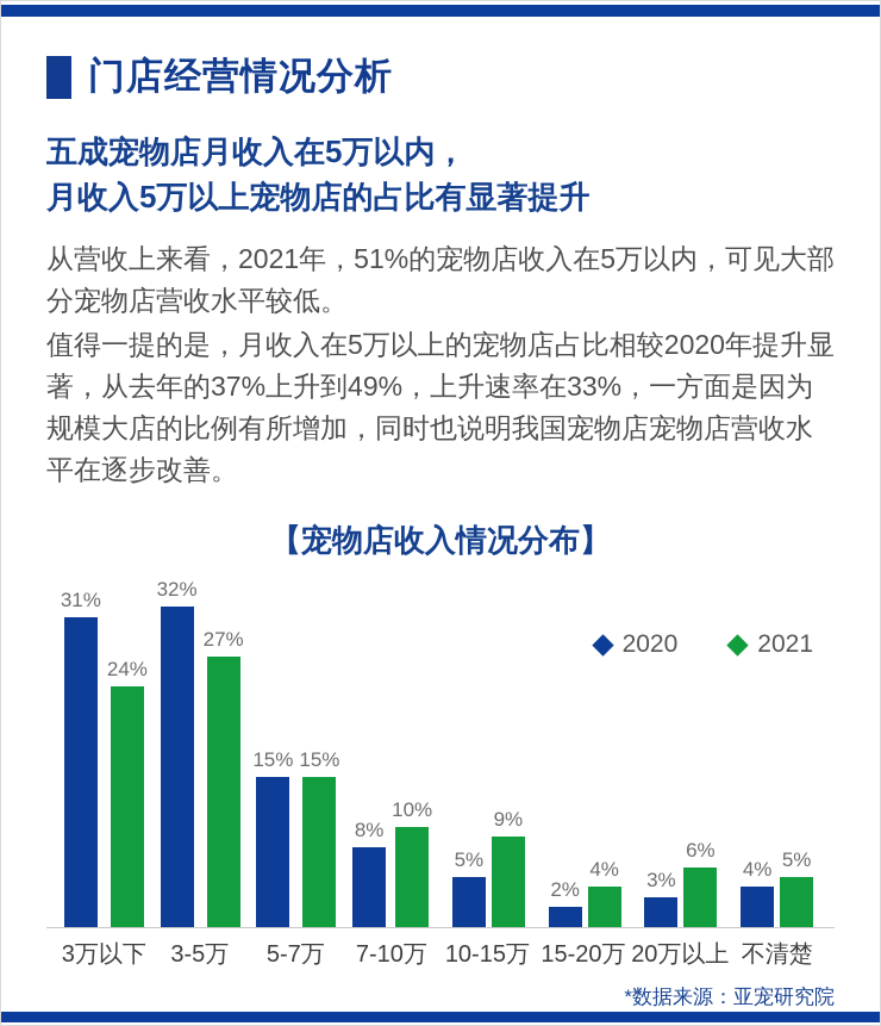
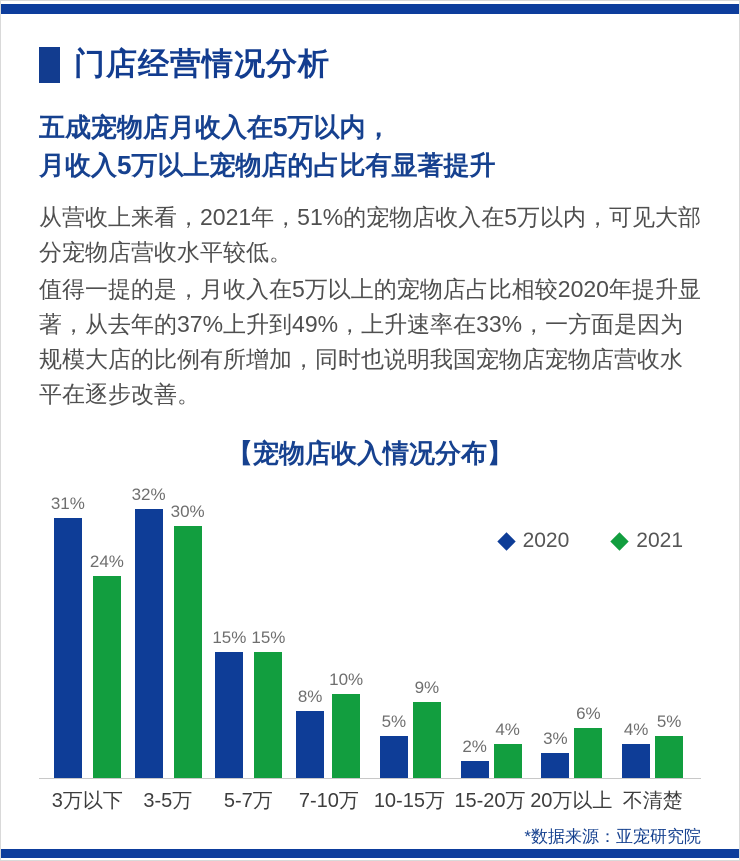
2021/3-5万: 27% -> 30%
